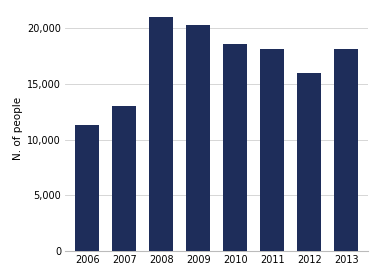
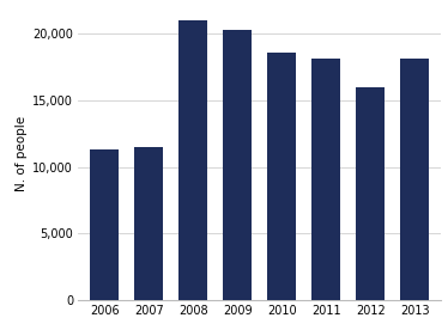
2007: 13,000 -> 11,500
